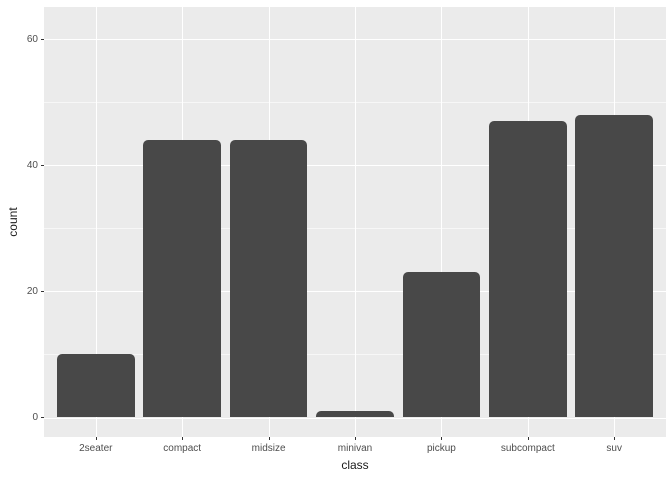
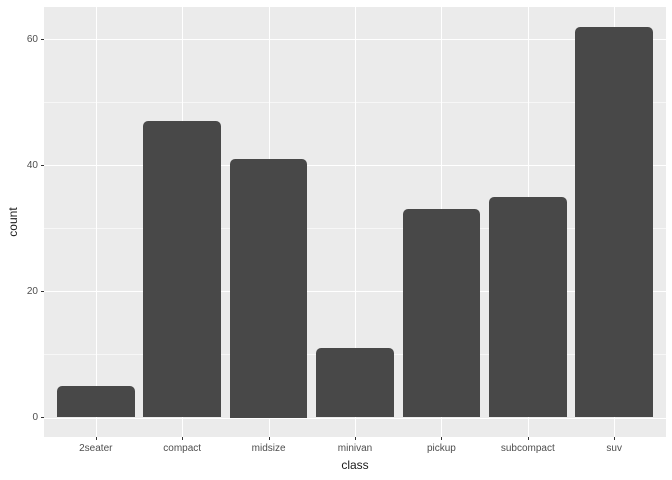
2seater: 10 -> 5
compact: 44 -> 47
midsize: 44 -> 41
minivan: 1 -> 11
pickup: 23 -> 33
subcompact: 47 -> 35
suv: 48 -> 62
